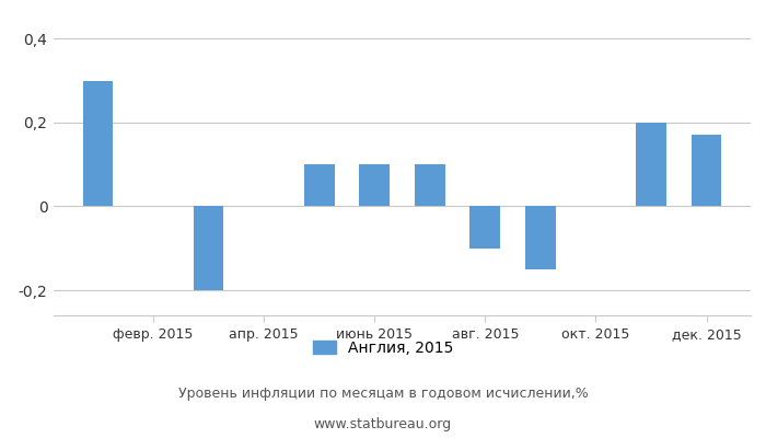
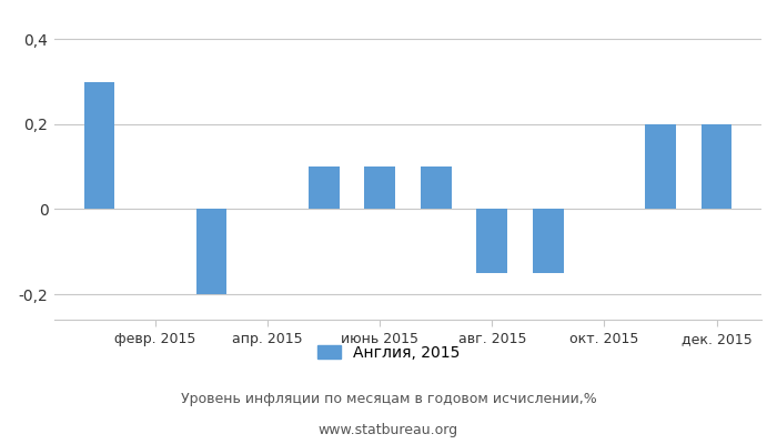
авг. 2015: -0,10 -> -0,15
дек. 2015: 0,17 -> 0,20
